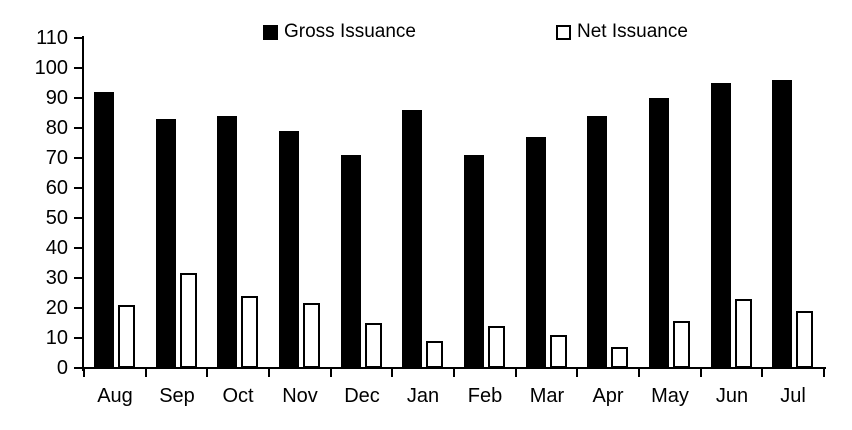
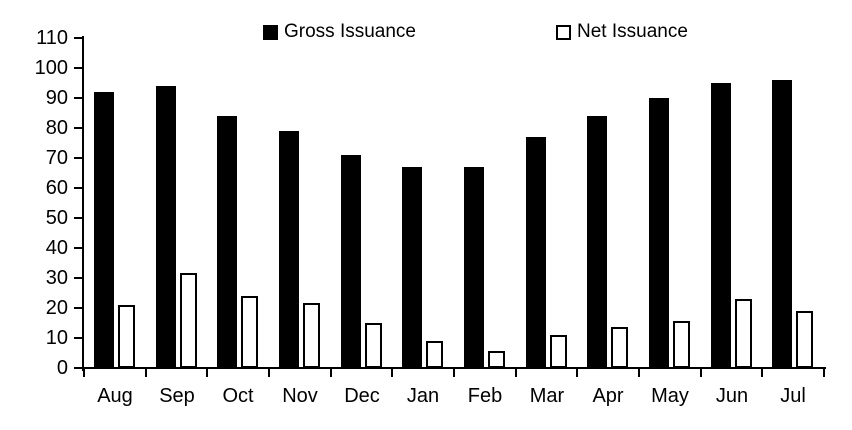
Gross Issuance/Sep: 83 -> 94
Gross Issuance/Jan: 86 -> 67
Gross Issuance/Feb: 71 -> 67
Net Issuance/Feb: 14 -> 6
Net Issuance/Apr: 7 -> 14
